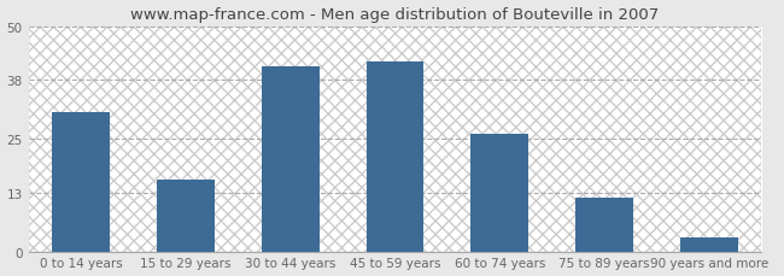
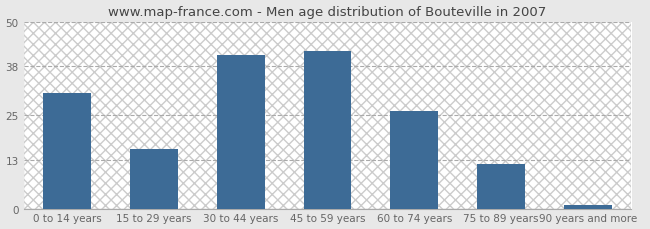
90 years and more: 3 -> 1
